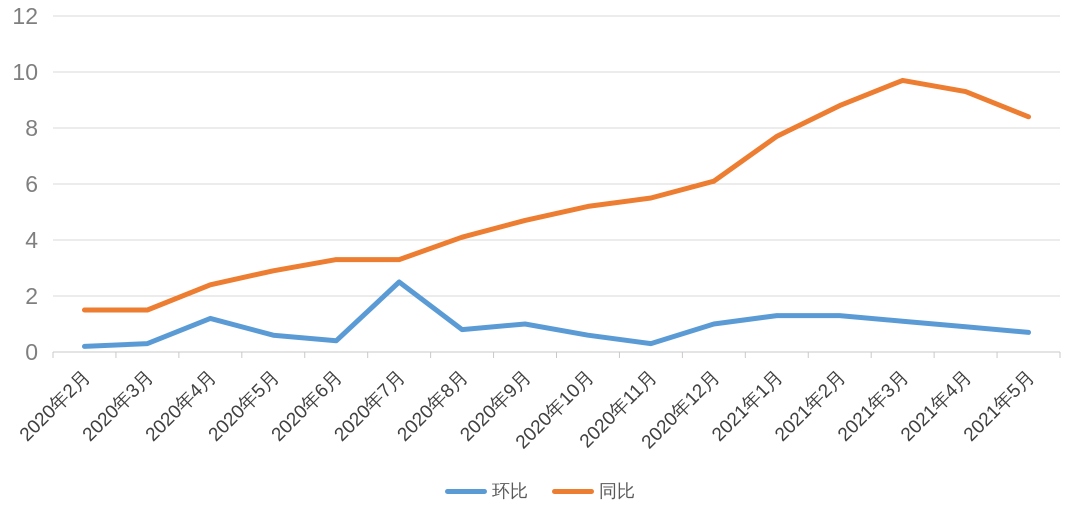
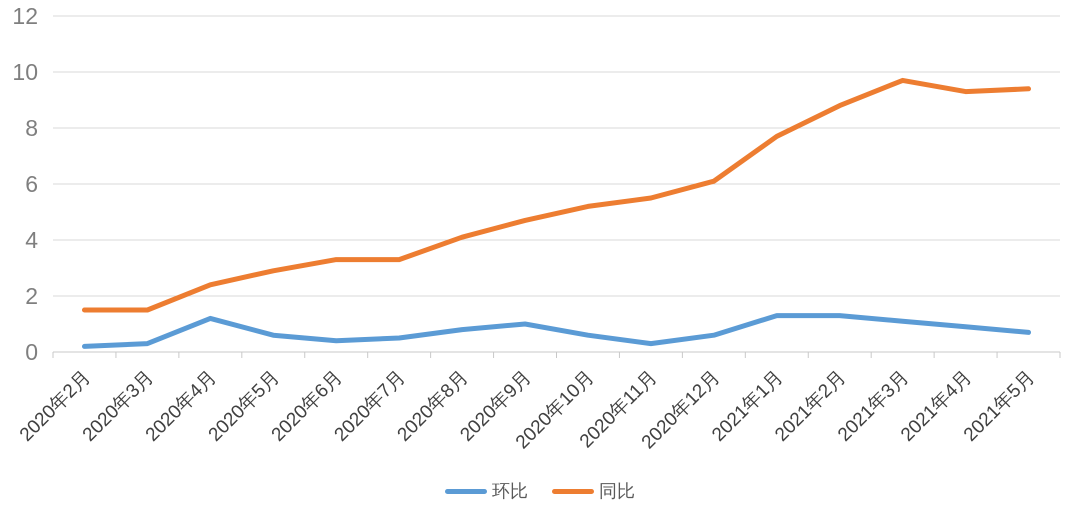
环比/2020年7月: 2.5 -> 0.5
环比/2020年12月: 1.0 -> 0.6
同比/2021年5月: 8.4 -> 9.4
